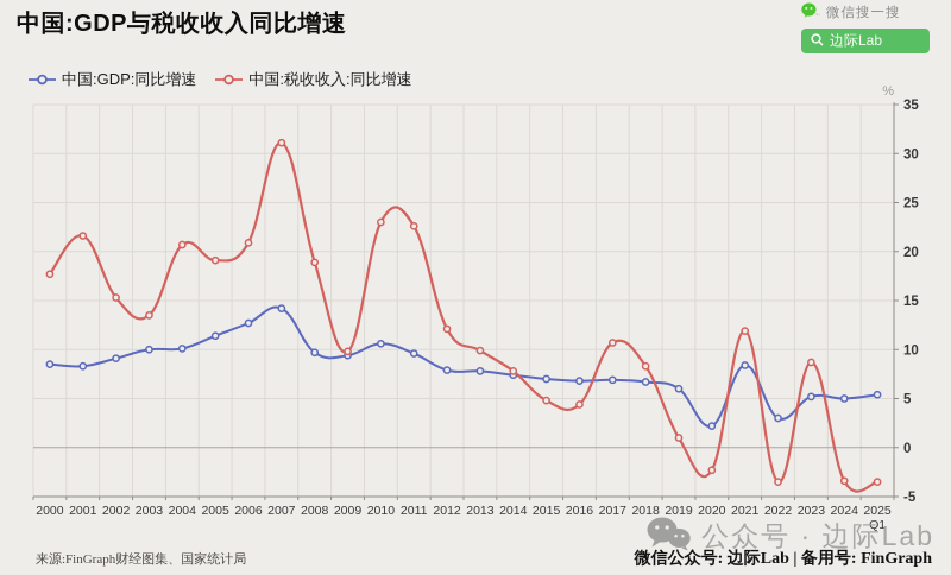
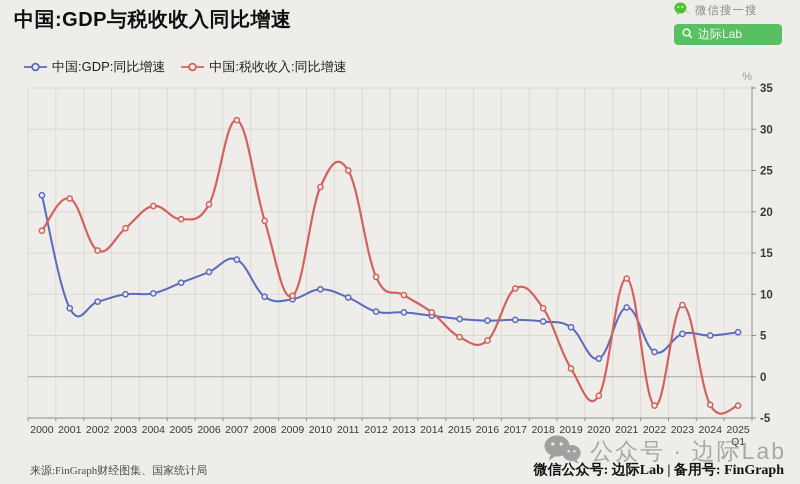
中国:GDP:同比增速/2000: 8 -> 22
中国:税收收入:同比增速/2003: 14 -> 18
中国:税收收入:同比增速/2011: 23 -> 25
